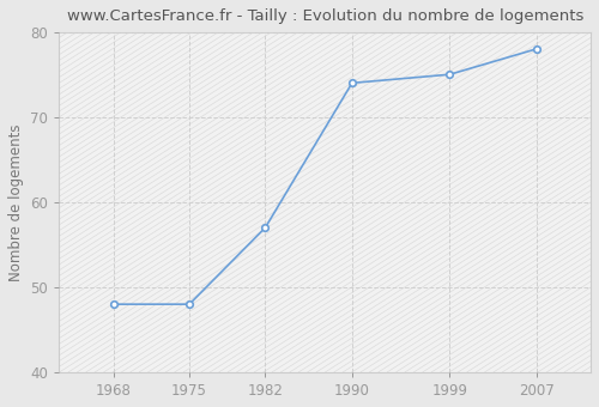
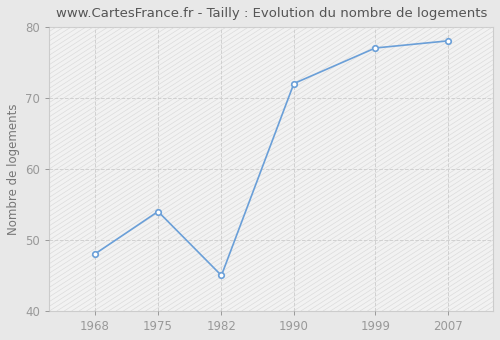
1975: 48 -> 54
1982: 57 -> 45
1990: 74 -> 72
1999: 75 -> 77
